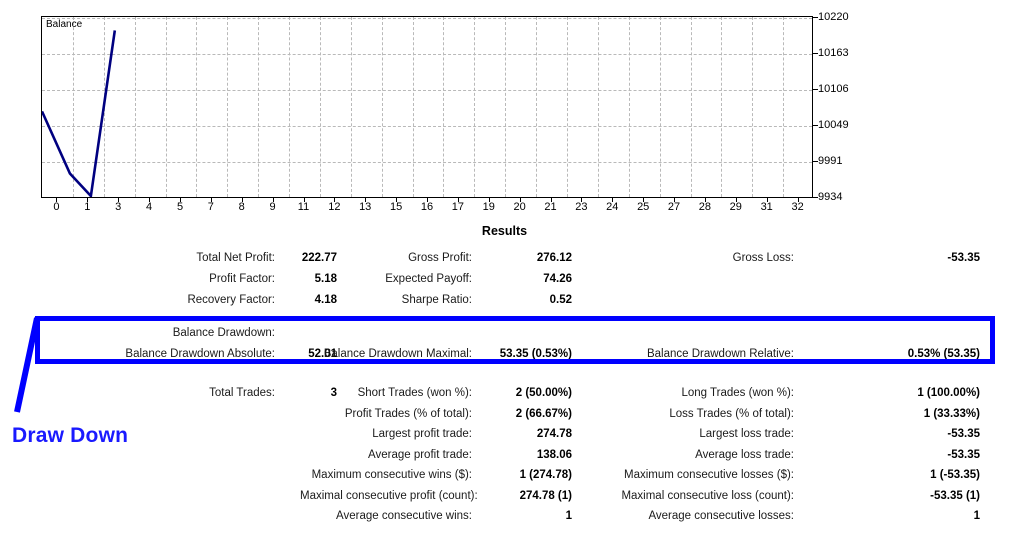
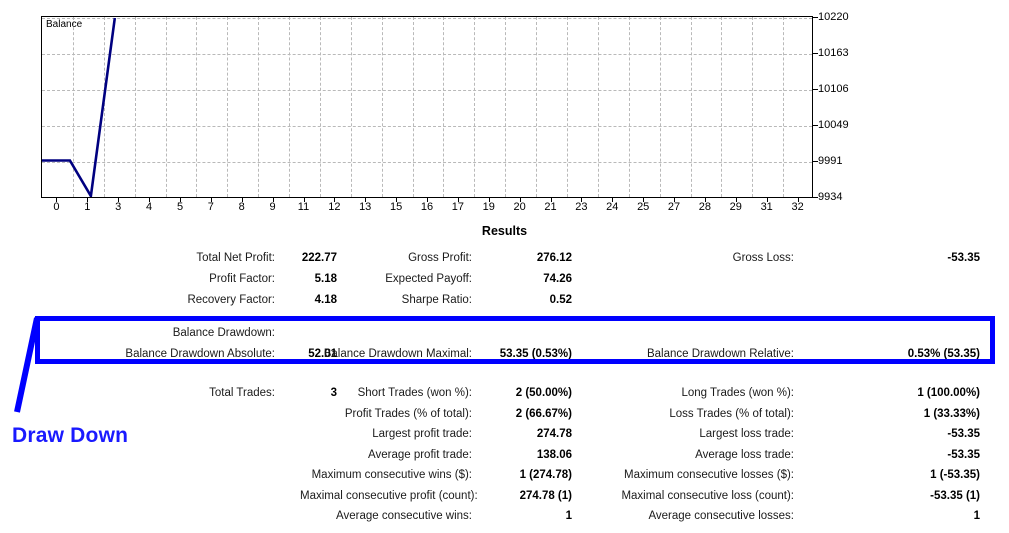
0: 10070 -> 9990
1: 9970 -> 9990
3: 10200 -> 10220
